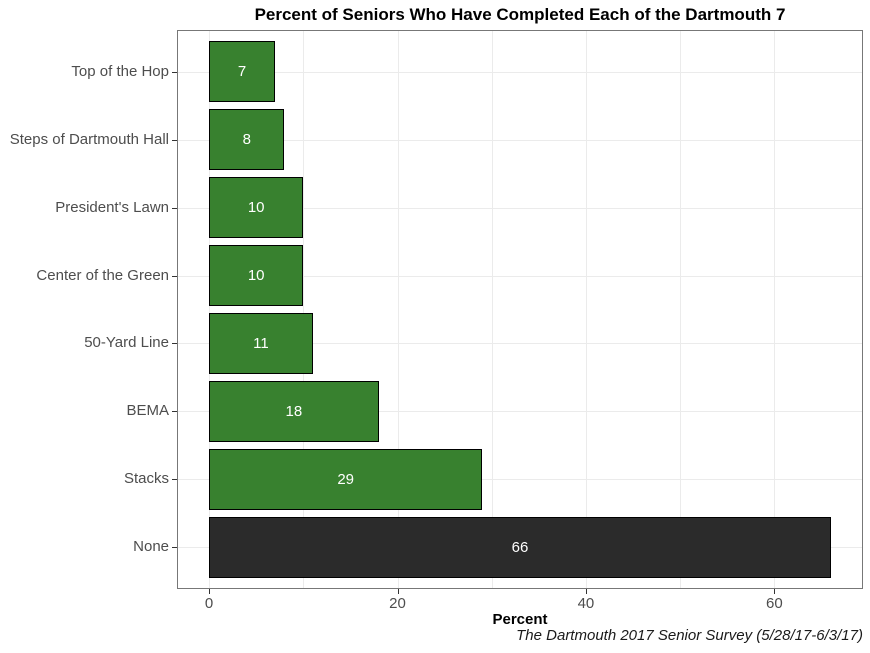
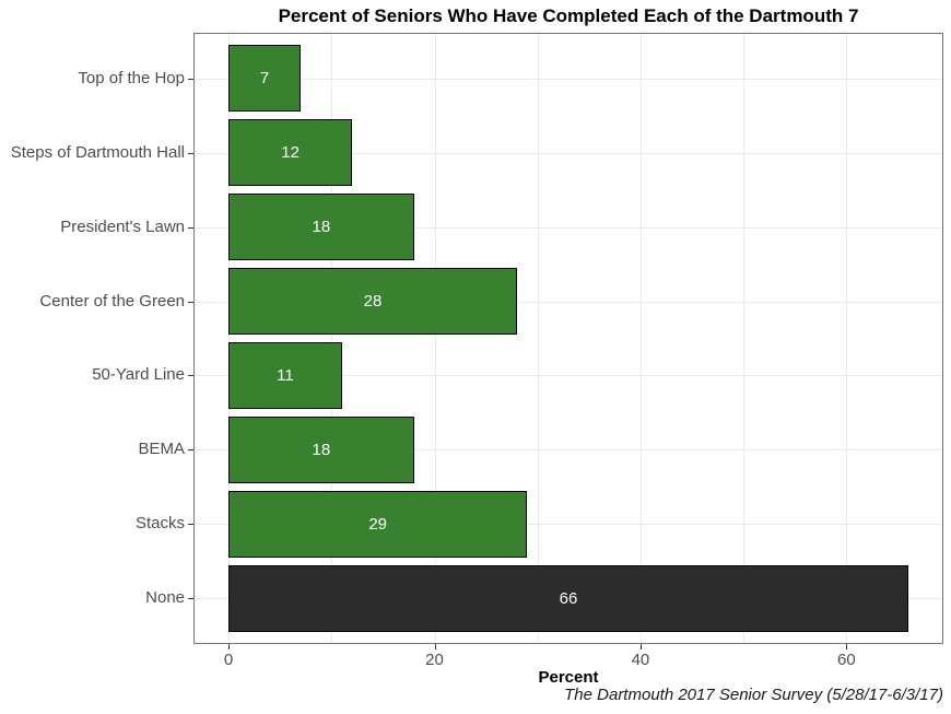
Steps of Dartmouth Hall: 8 -> 12
President's Lawn: 10 -> 18
Center of the Green: 10 -> 28
